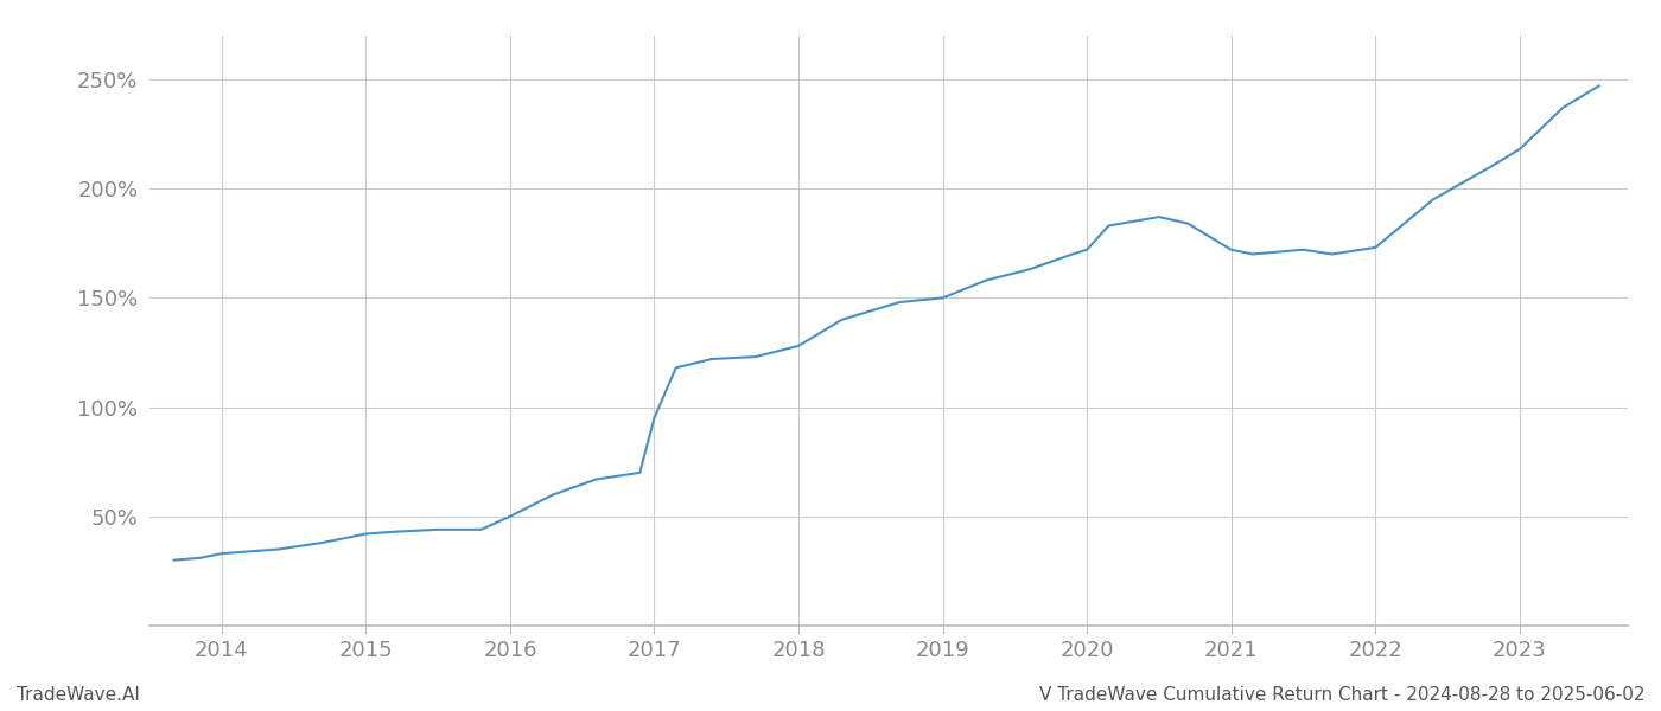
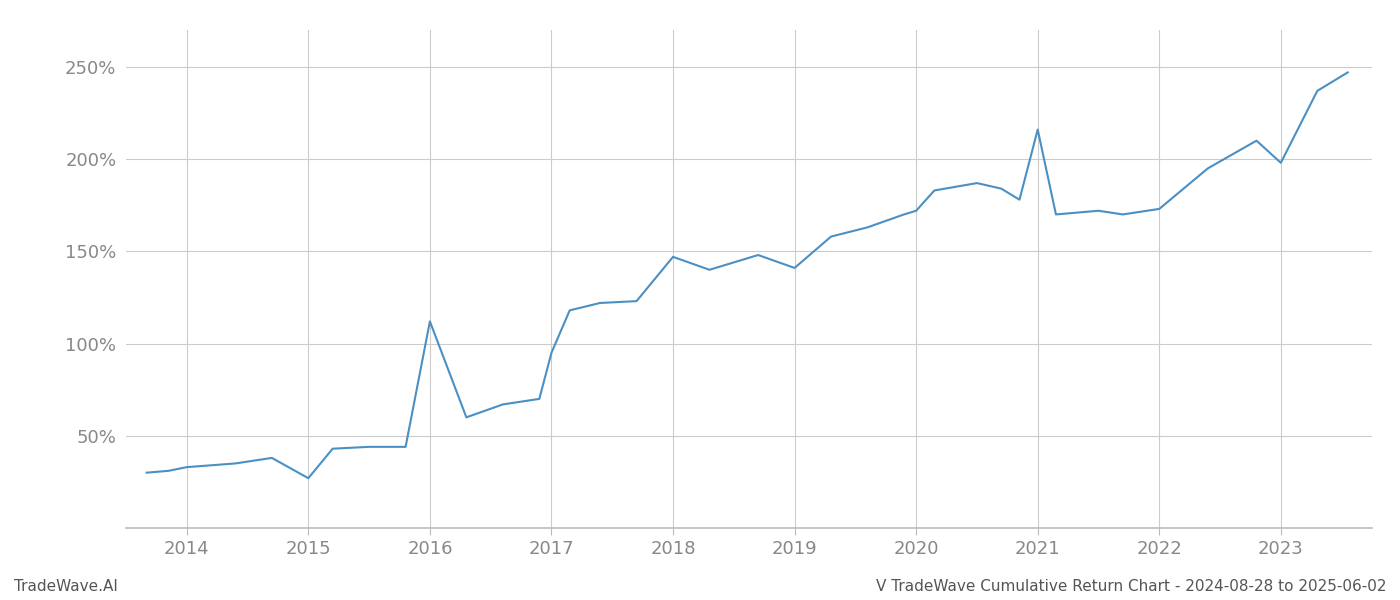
2015: 42% -> 27%
2016: 50% -> 112%
2018: 128% -> 147%
2019: 150% -> 141%
2021: 172% -> 216%
2023: 218% -> 198%
